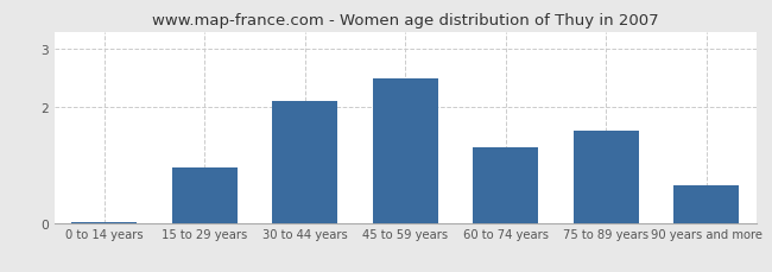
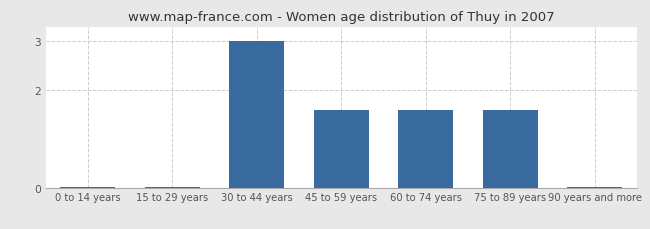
15 to 29 years: 0.95 -> 0.02
30 to 44 years: 2.10 -> 3.00
45 to 59 years: 2.50 -> 1.60
60 to 74 years: 1.30 -> 1.60
90 years and more: 0.65 -> 0.02
